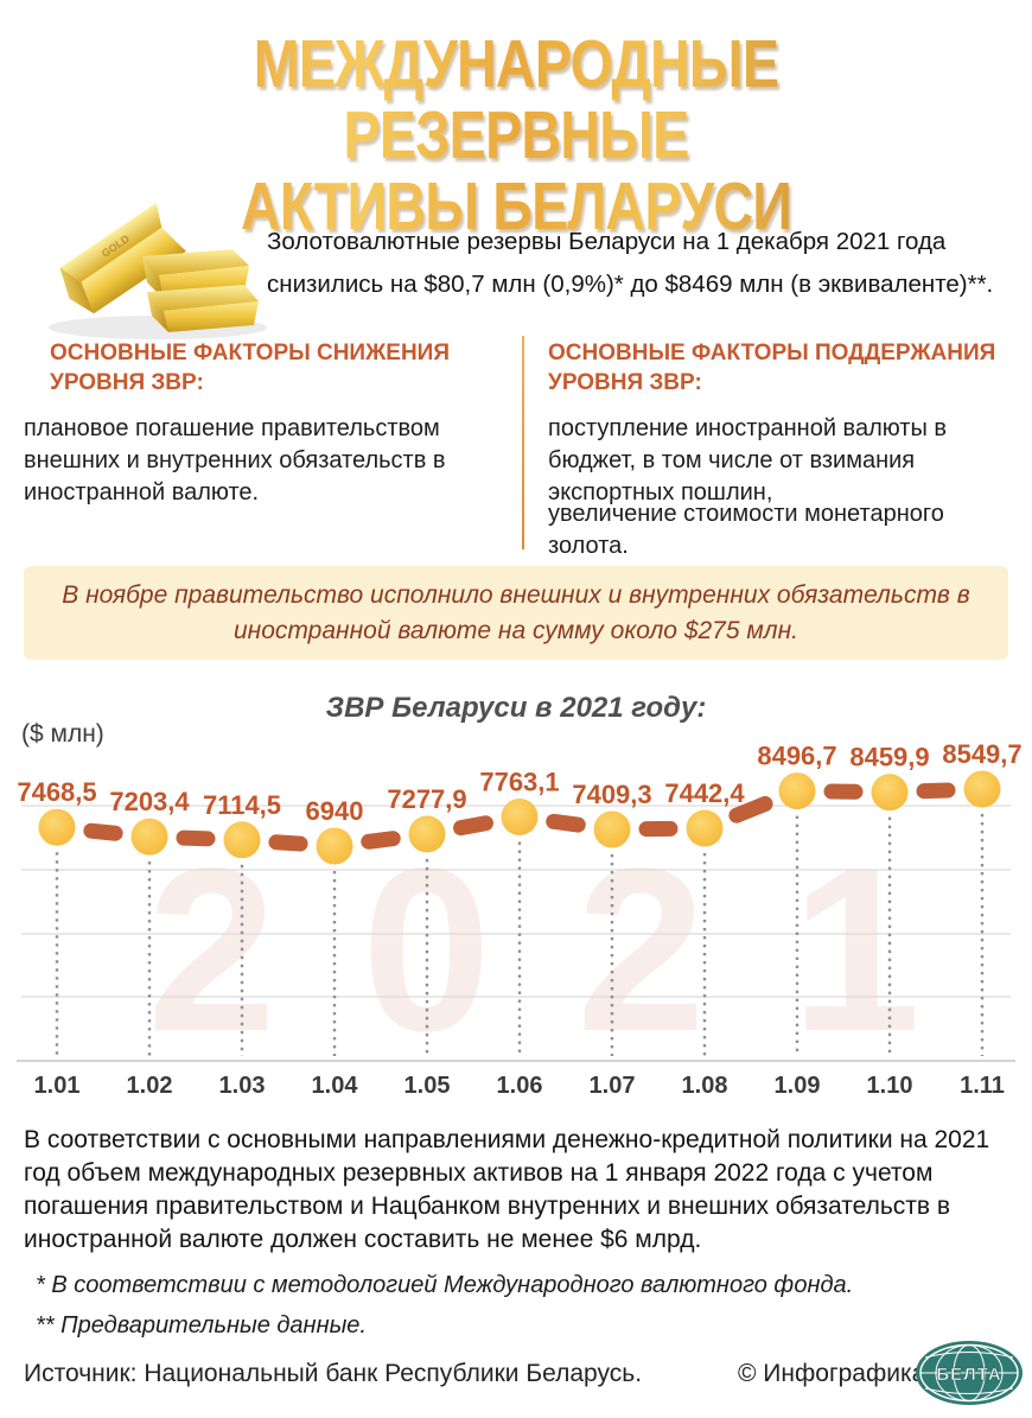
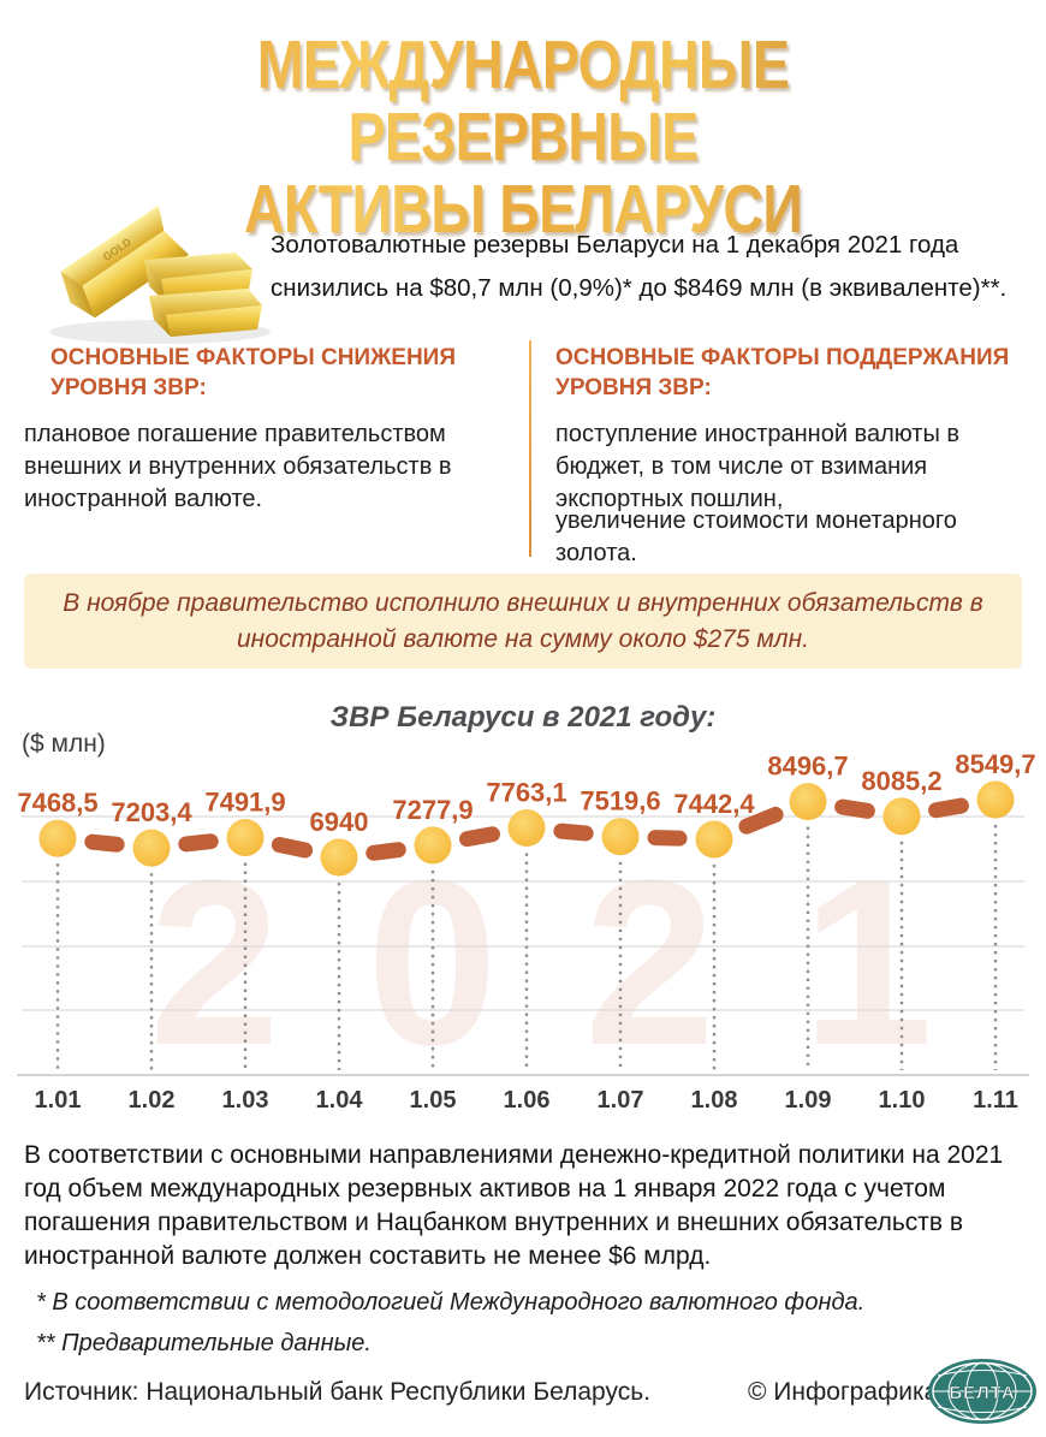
1.03: 7114,5 -> 7491,9
1.07: 7409,3 -> 7519,6
1.10: 8459,9 -> 8085,2
